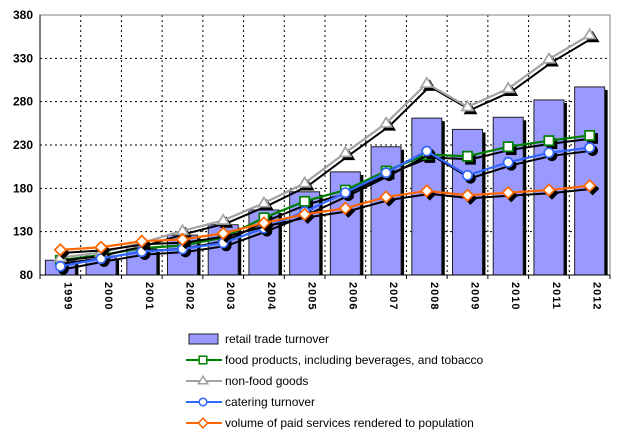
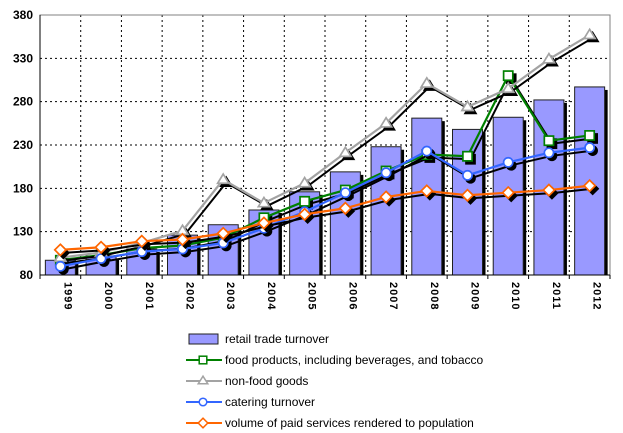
non-food goods/2003: 140 -> 190
food products, including beverages, and tobacco/2010: 230 -> 310
